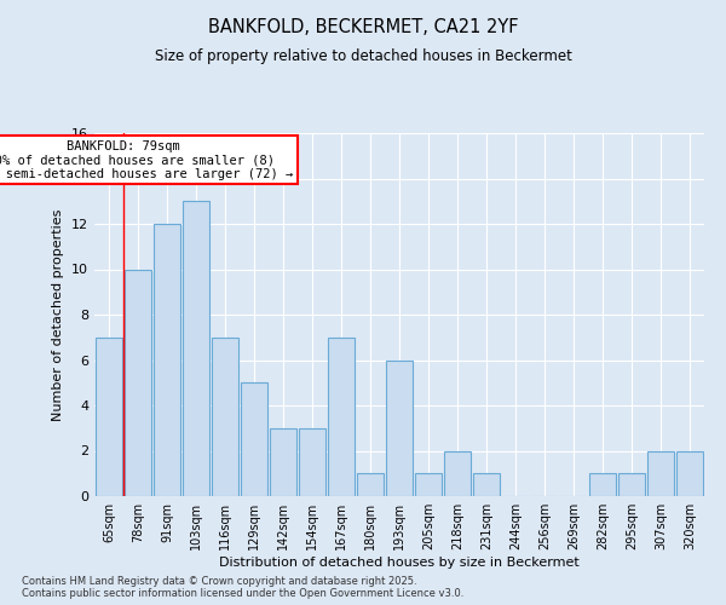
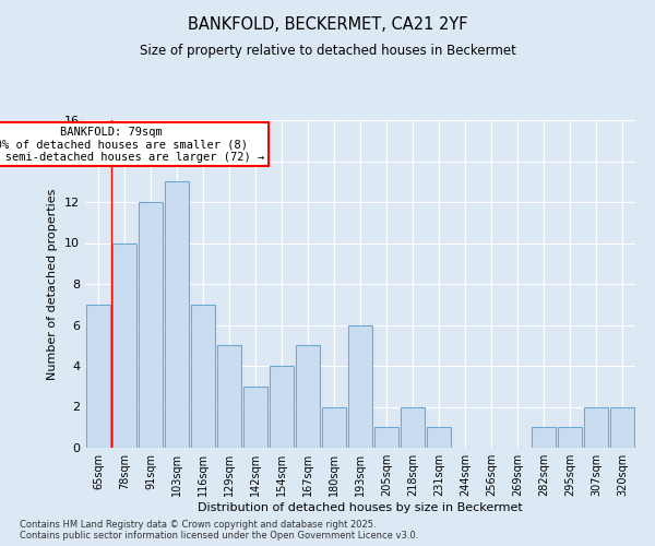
154sqm: 3 -> 4
167sqm: 7 -> 5
180sqm: 1 -> 2
